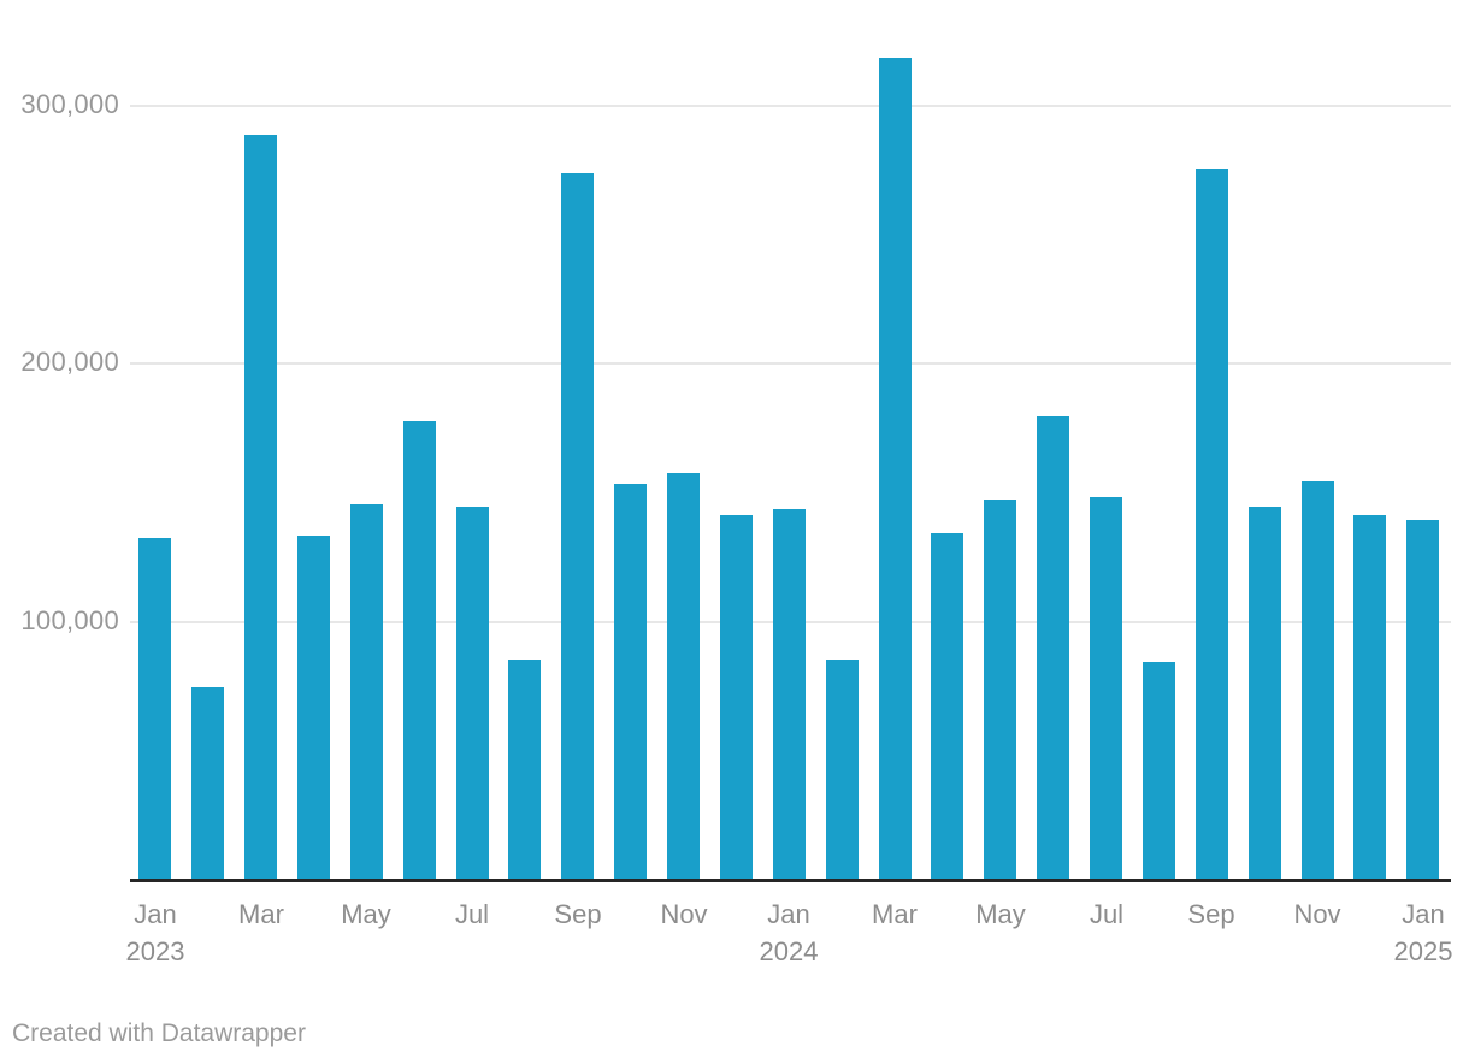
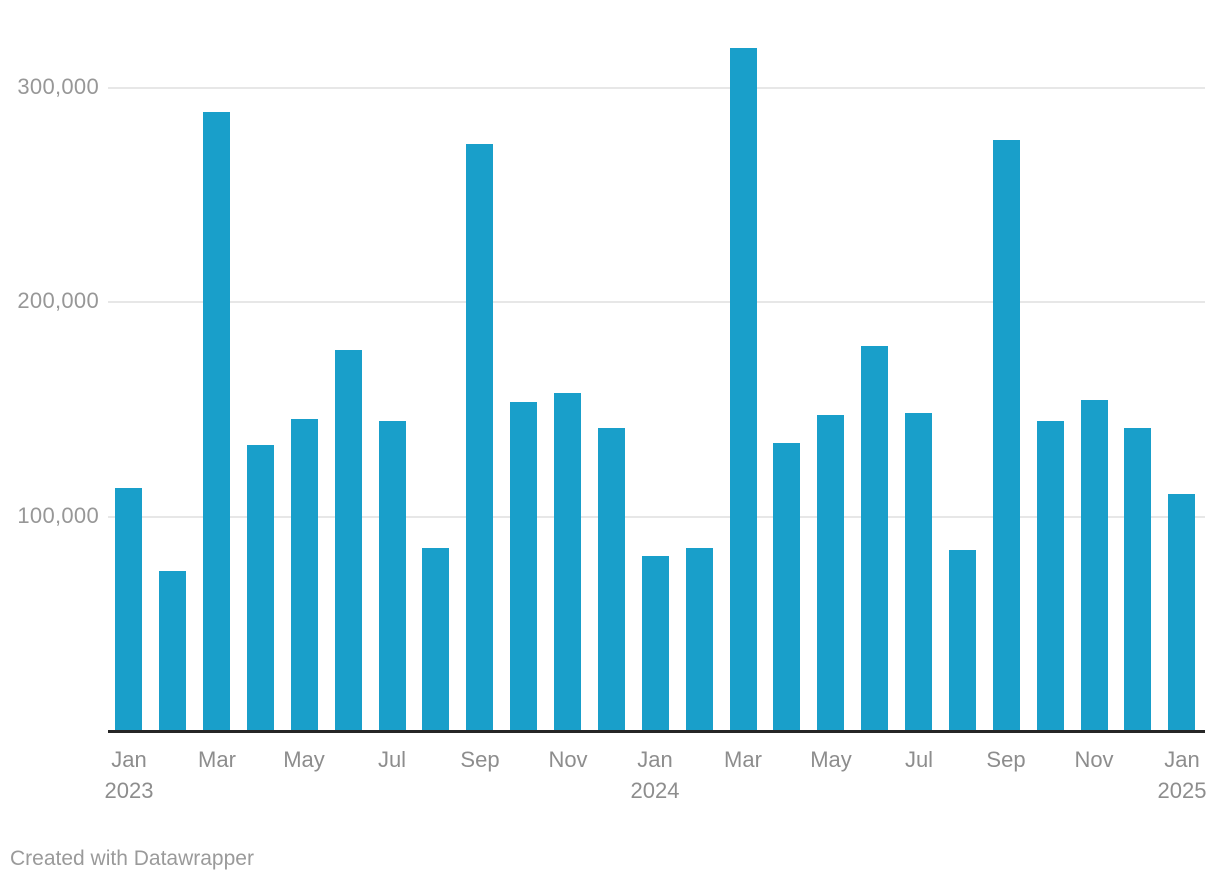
Jan 2023: 132000 -> 113000
Jan 2024: 143000 -> 81000
Jan 2025: 139000 -> 110000
